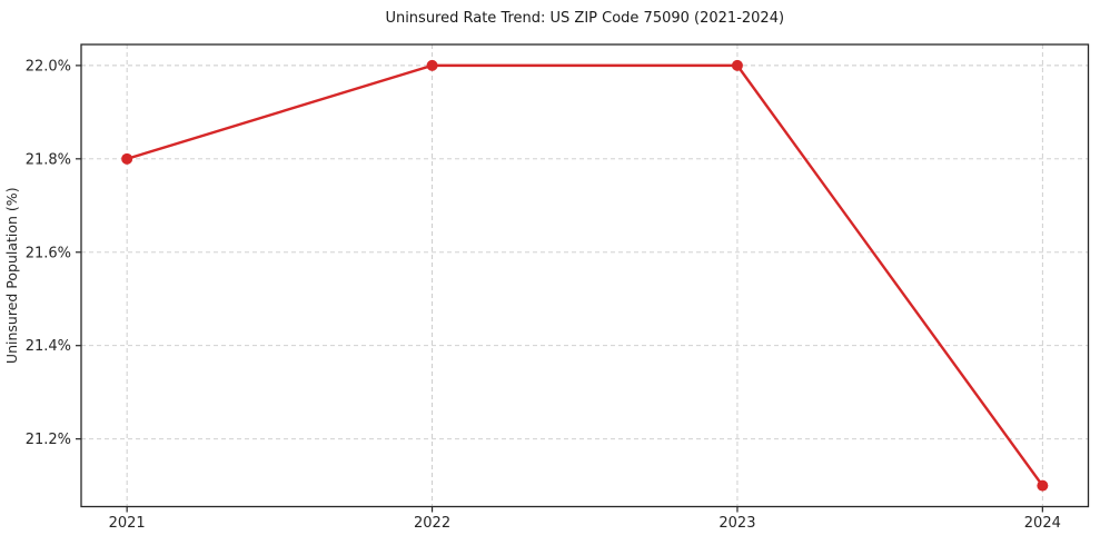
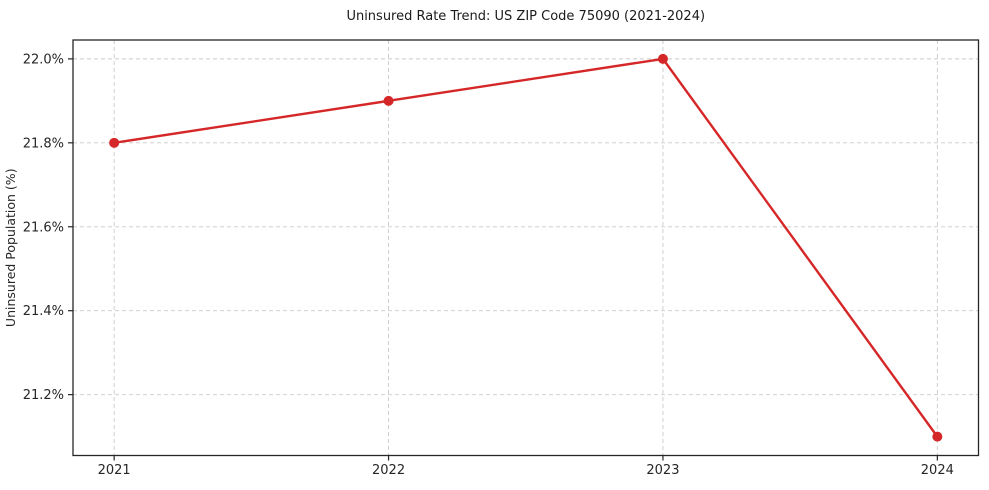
2022: 22.0% -> 21.9%
